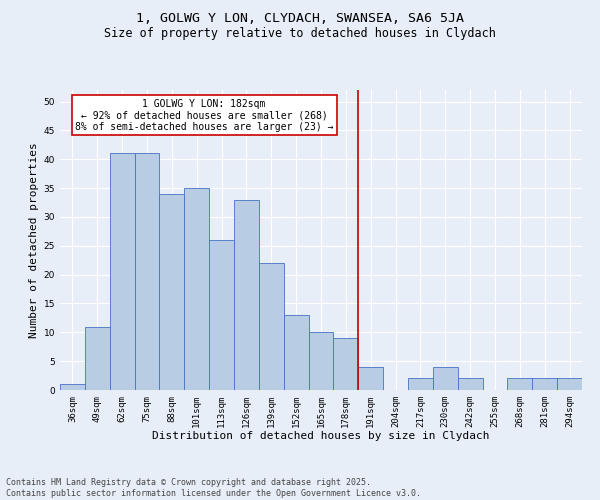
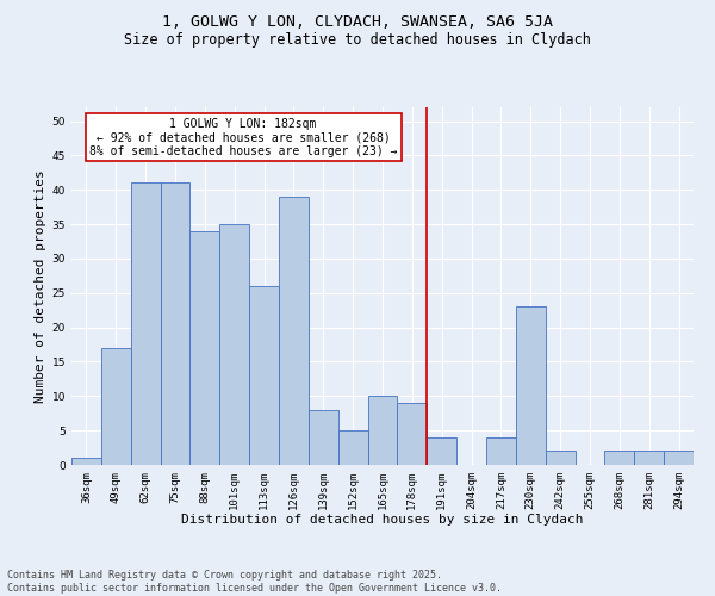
49sqm: 11 -> 17
126sqm: 33 -> 39
139sqm: 22 -> 8
152sqm: 13 -> 5
217sqm: 2 -> 4
230sqm: 4 -> 23
